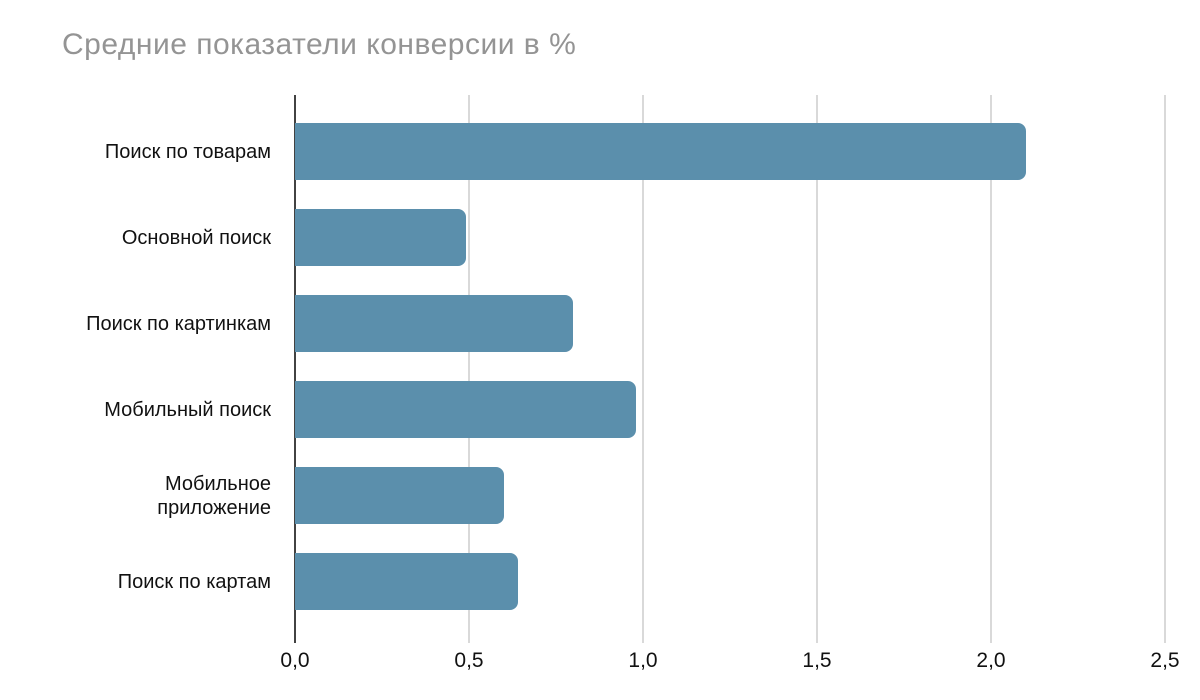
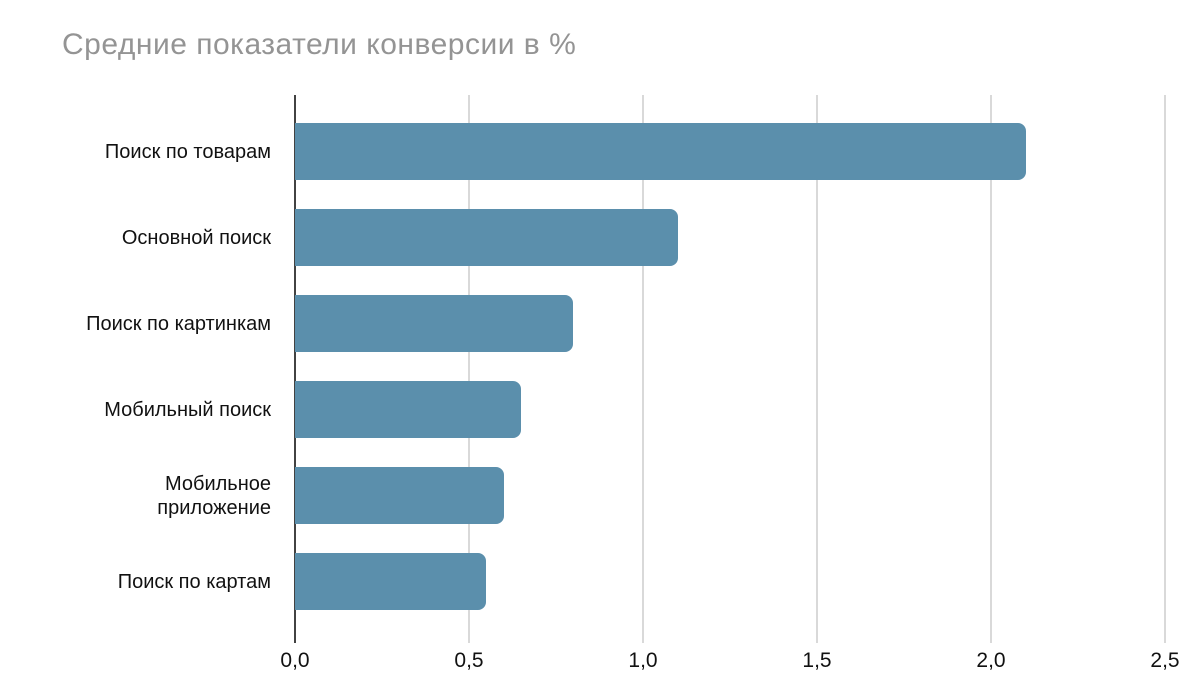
Основной поиск: 0,49 -> 1,10
Мобильный поиск: 0,98 -> 0,65
Поиск по картам: 0,64 -> 0,55
